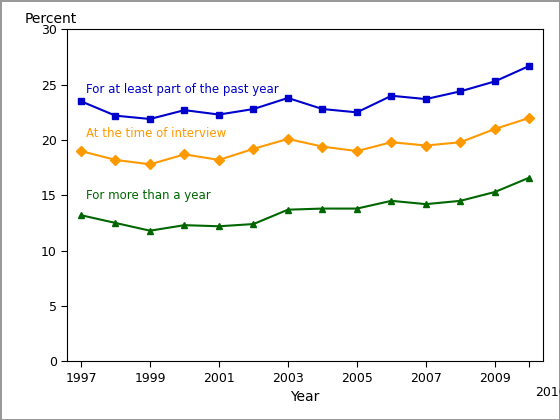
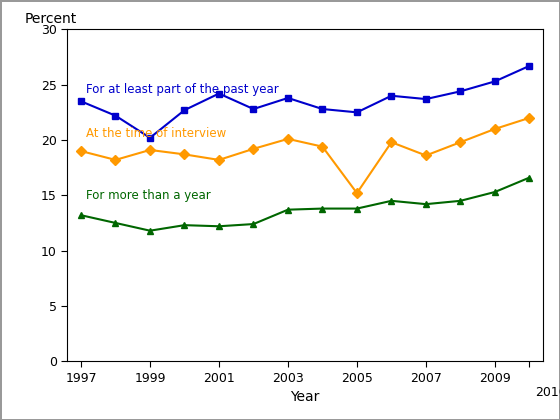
For at least part of the past year/1999: 21.9 -> 20.2
At the time of interview/1999: 17.8 -> 19.1
For at least part of the past year/2001: 22.3 -> 24.2
At the time of interview/2005: 19.0 -> 15.2
At the time of interview/2007: 19.5 -> 18.6
